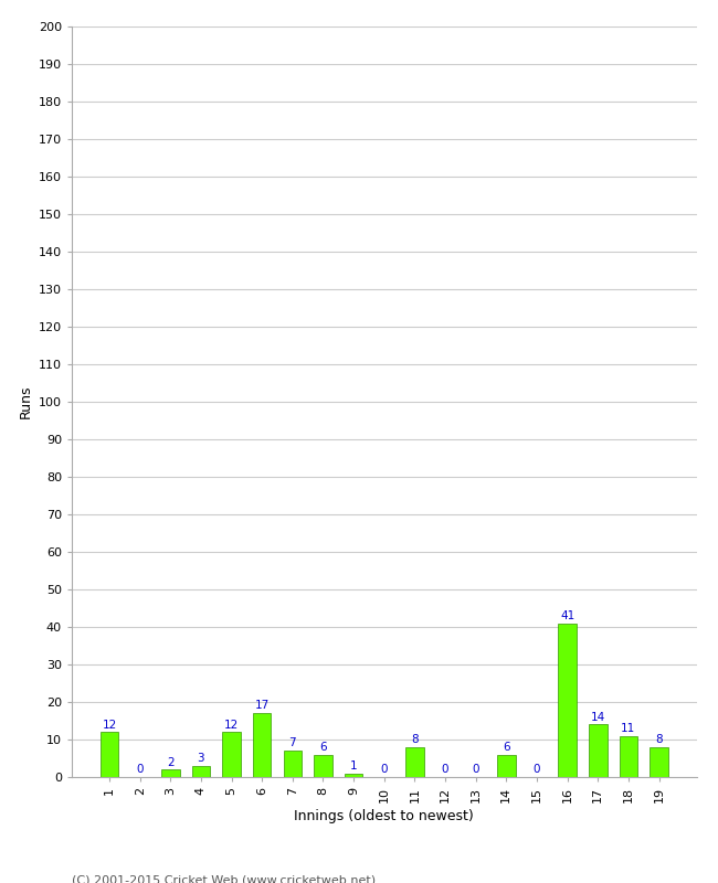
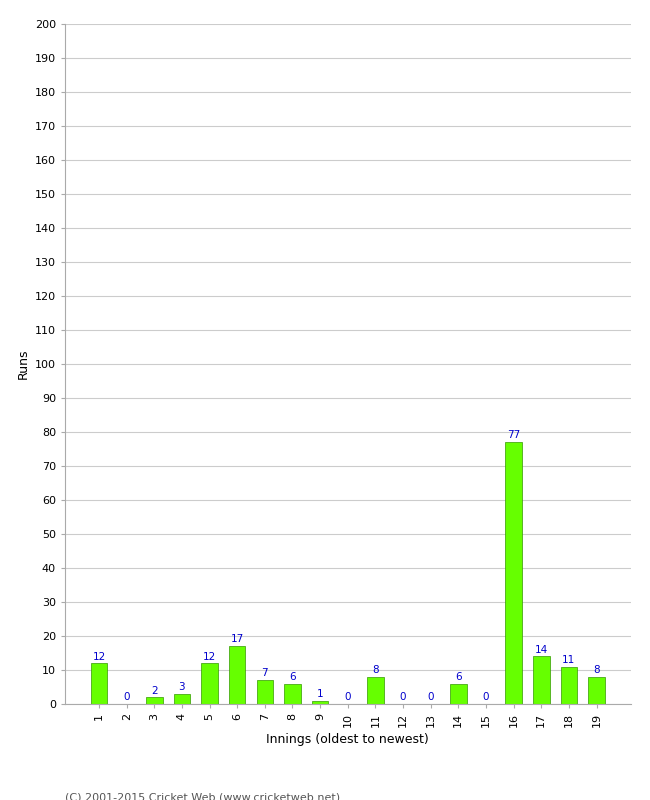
16: 41 -> 77
